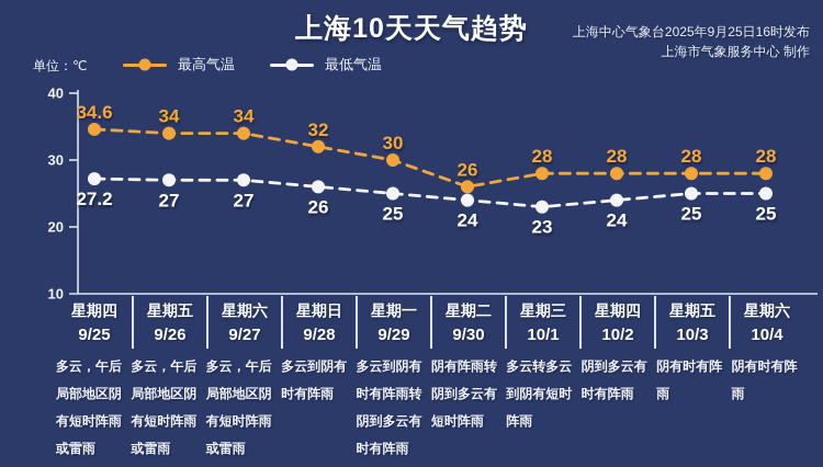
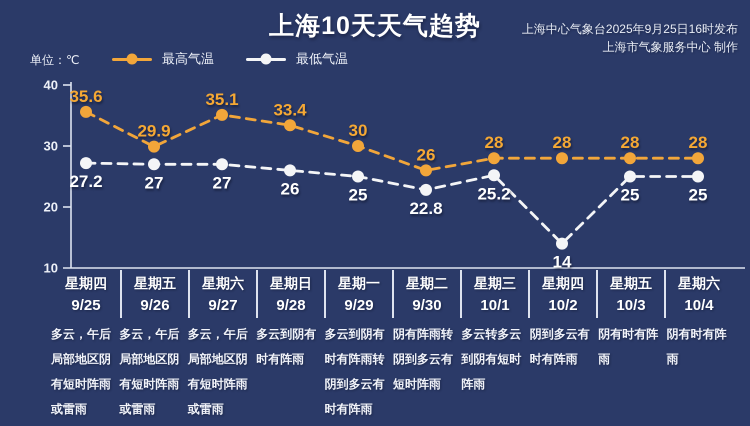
最高气温/9/25: 34.6 -> 35.6
最高气温/9/26: 34 -> 29.9
最高气温/9/27: 34 -> 35.1
最高气温/9/28: 32 -> 33.4
最低气温/9/30: 24 -> 22.8
最低气温/10/1: 23 -> 25.2
最低气温/10/2: 24 -> 14
